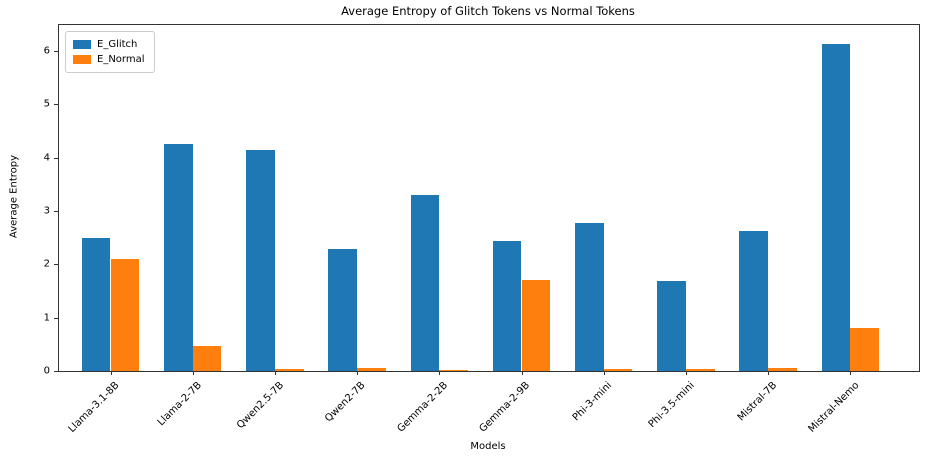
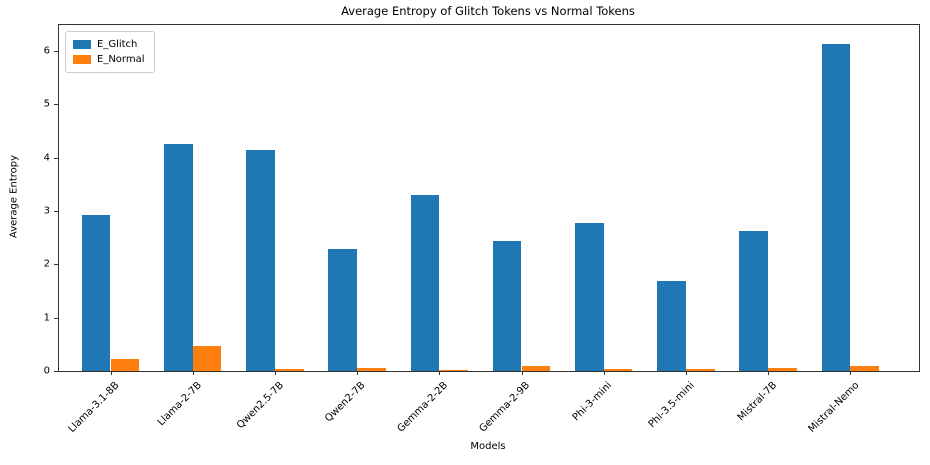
E_Glitch/Llama-3.1-8B: 2.5 -> 2.9
E_Normal/Llama-3.1-8B: 2.1 -> 0.2
E_Normal/Gemma-2-9B: 1.7 -> 0.1
E_Normal/Mistral-Nemo: 0.8 -> 0.1
